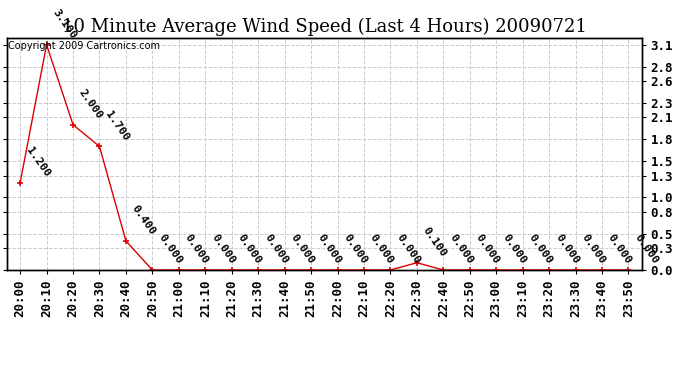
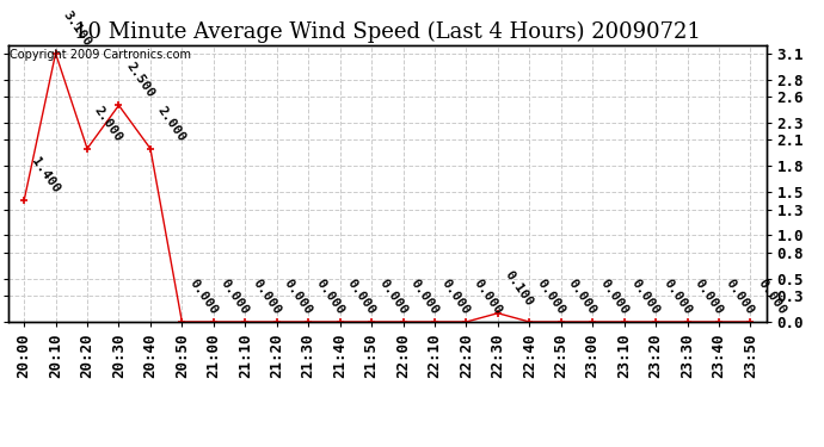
20:00: 1.200 -> 1.400
20:30: 1.700 -> 2.500
20:40: 0.400 -> 2.000
